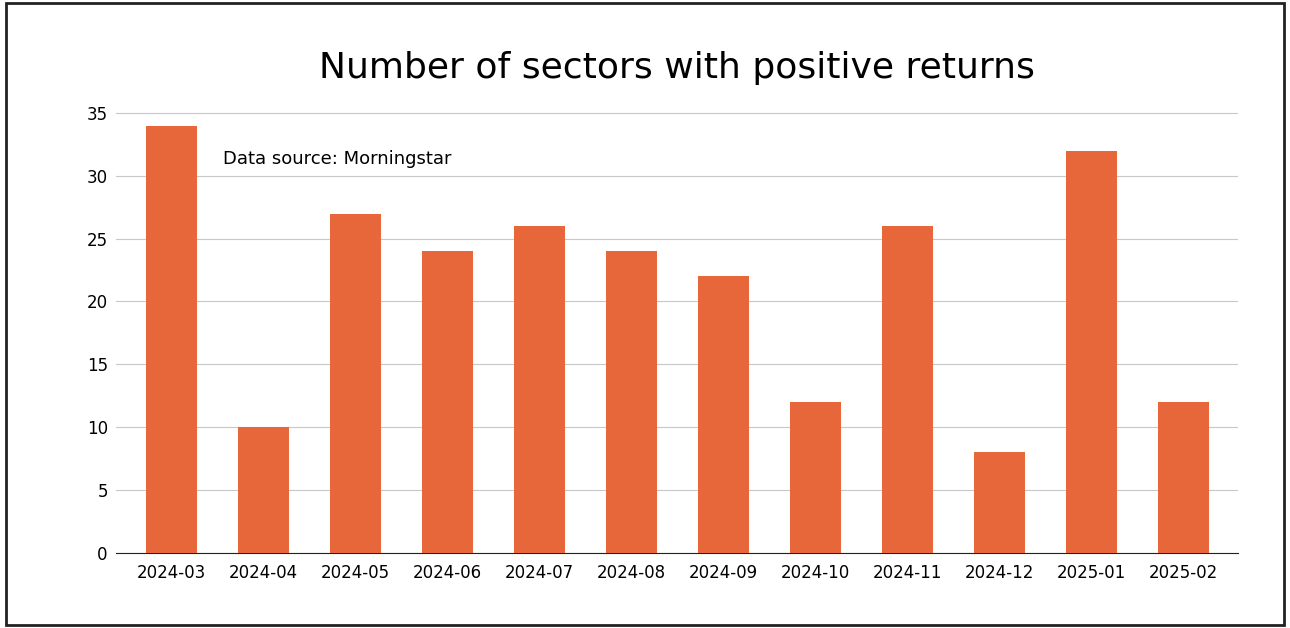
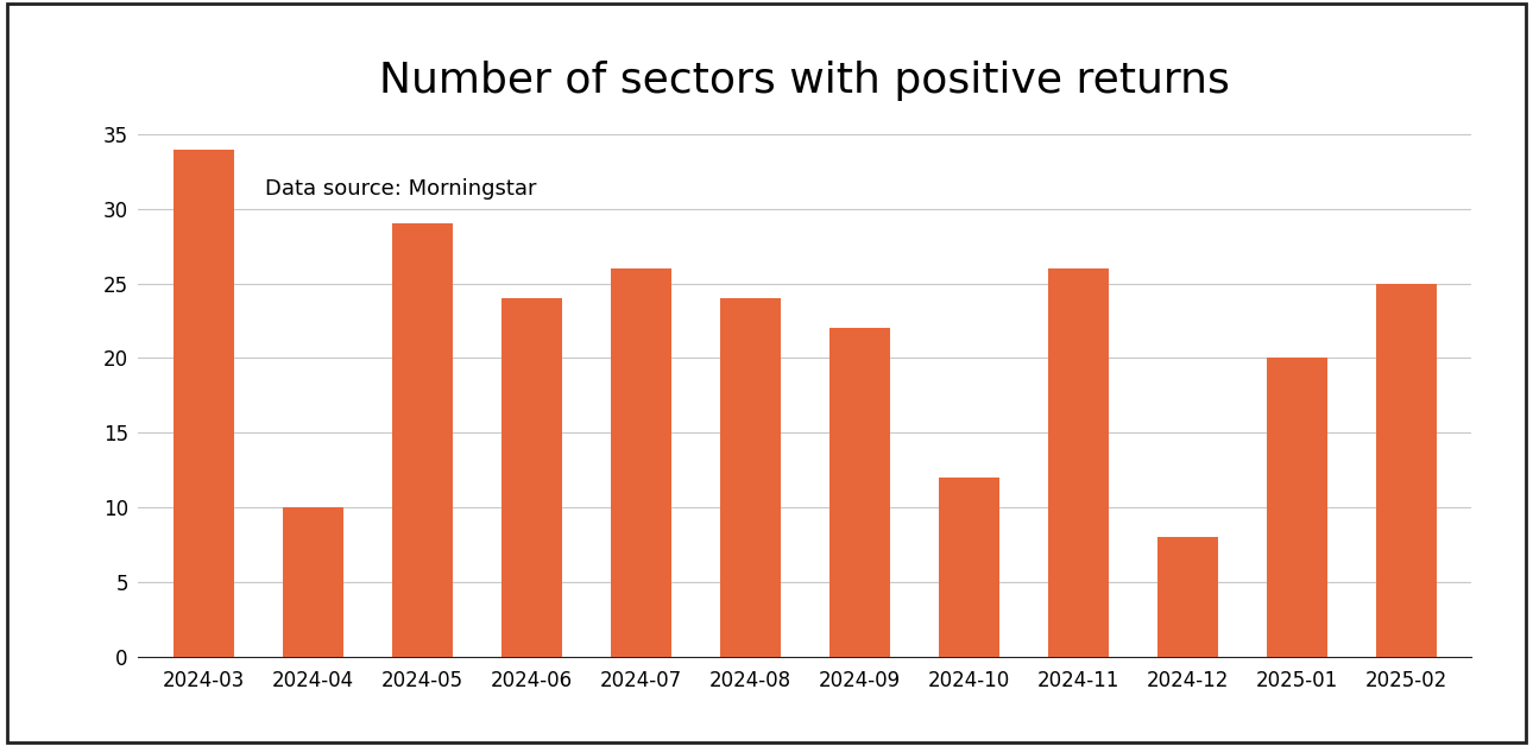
2024-05: 27 -> 29
2025-01: 32 -> 20
2025-02: 12 -> 25
